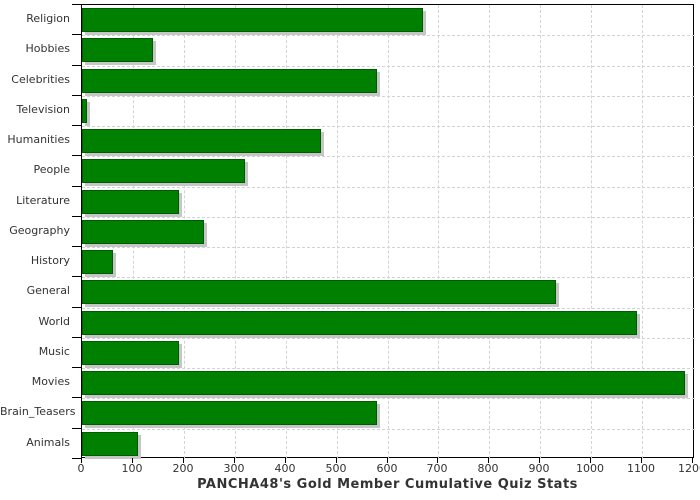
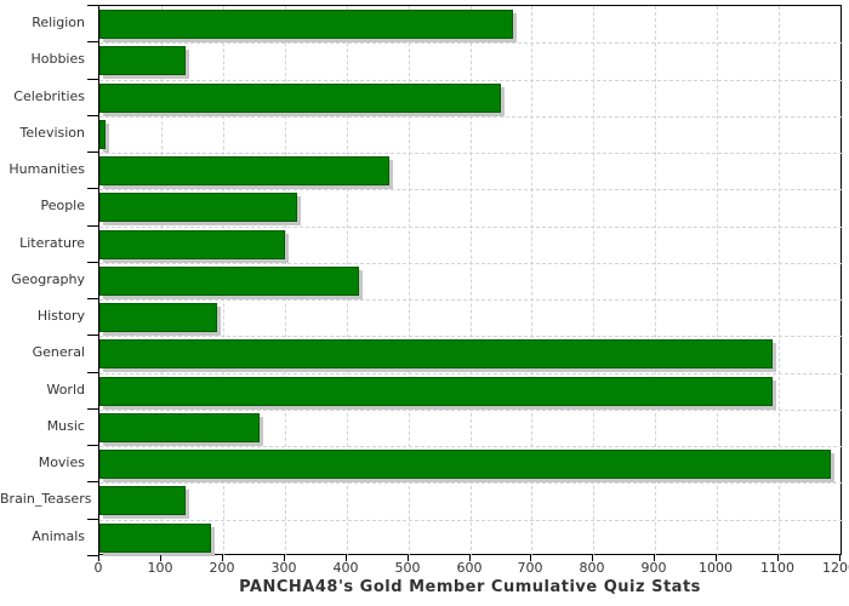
Celebrities: 580 -> 650
Literature: 190 -> 300
Geography: 240 -> 420
History: 60 -> 190
General: 930 -> 1090
Music: 190 -> 260
Brain_Teasers: 580 -> 140
Animals: 110 -> 180
